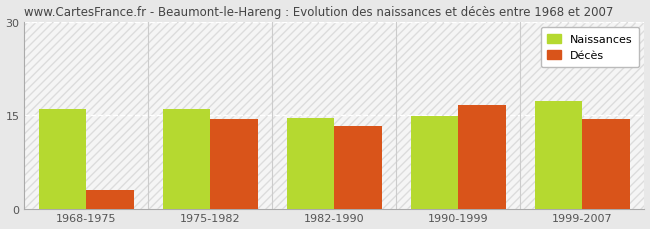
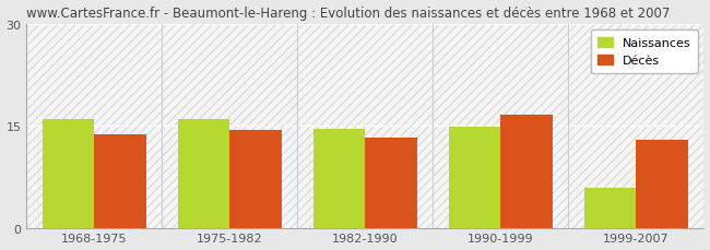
Décès/1968-1975: 3.0 -> 13.8
Naissances/1999-2007: 17.3 -> 5.8
Décès/1999-2007: 14.4 -> 13.0
